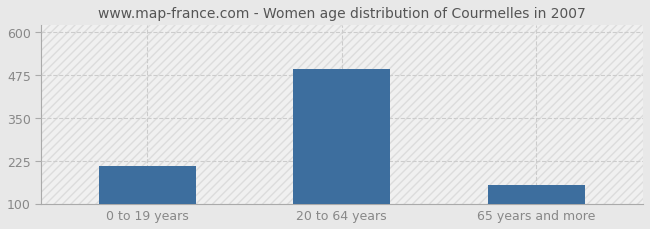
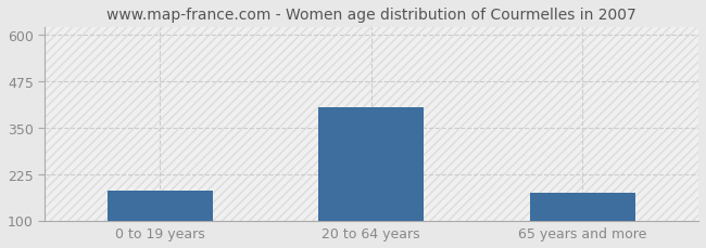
0 to 19 years: 210 -> 180
20 to 64 years: 492 -> 405
65 years and more: 155 -> 175
